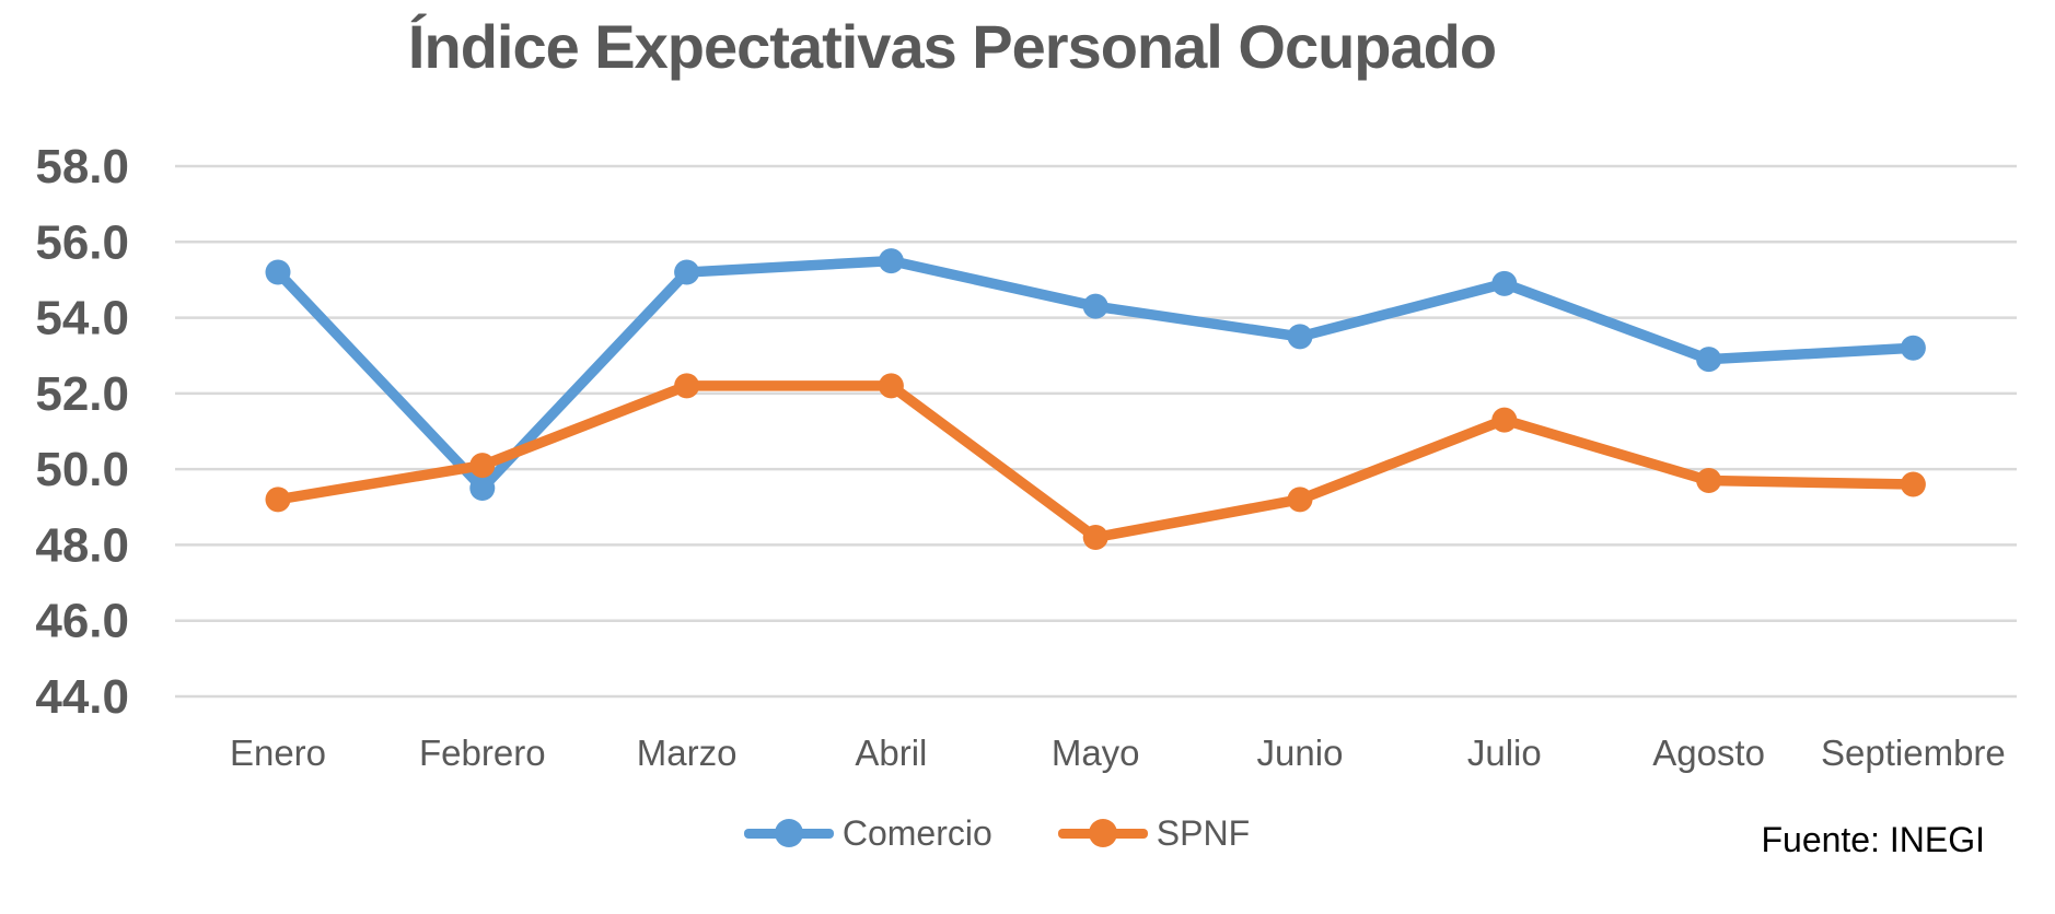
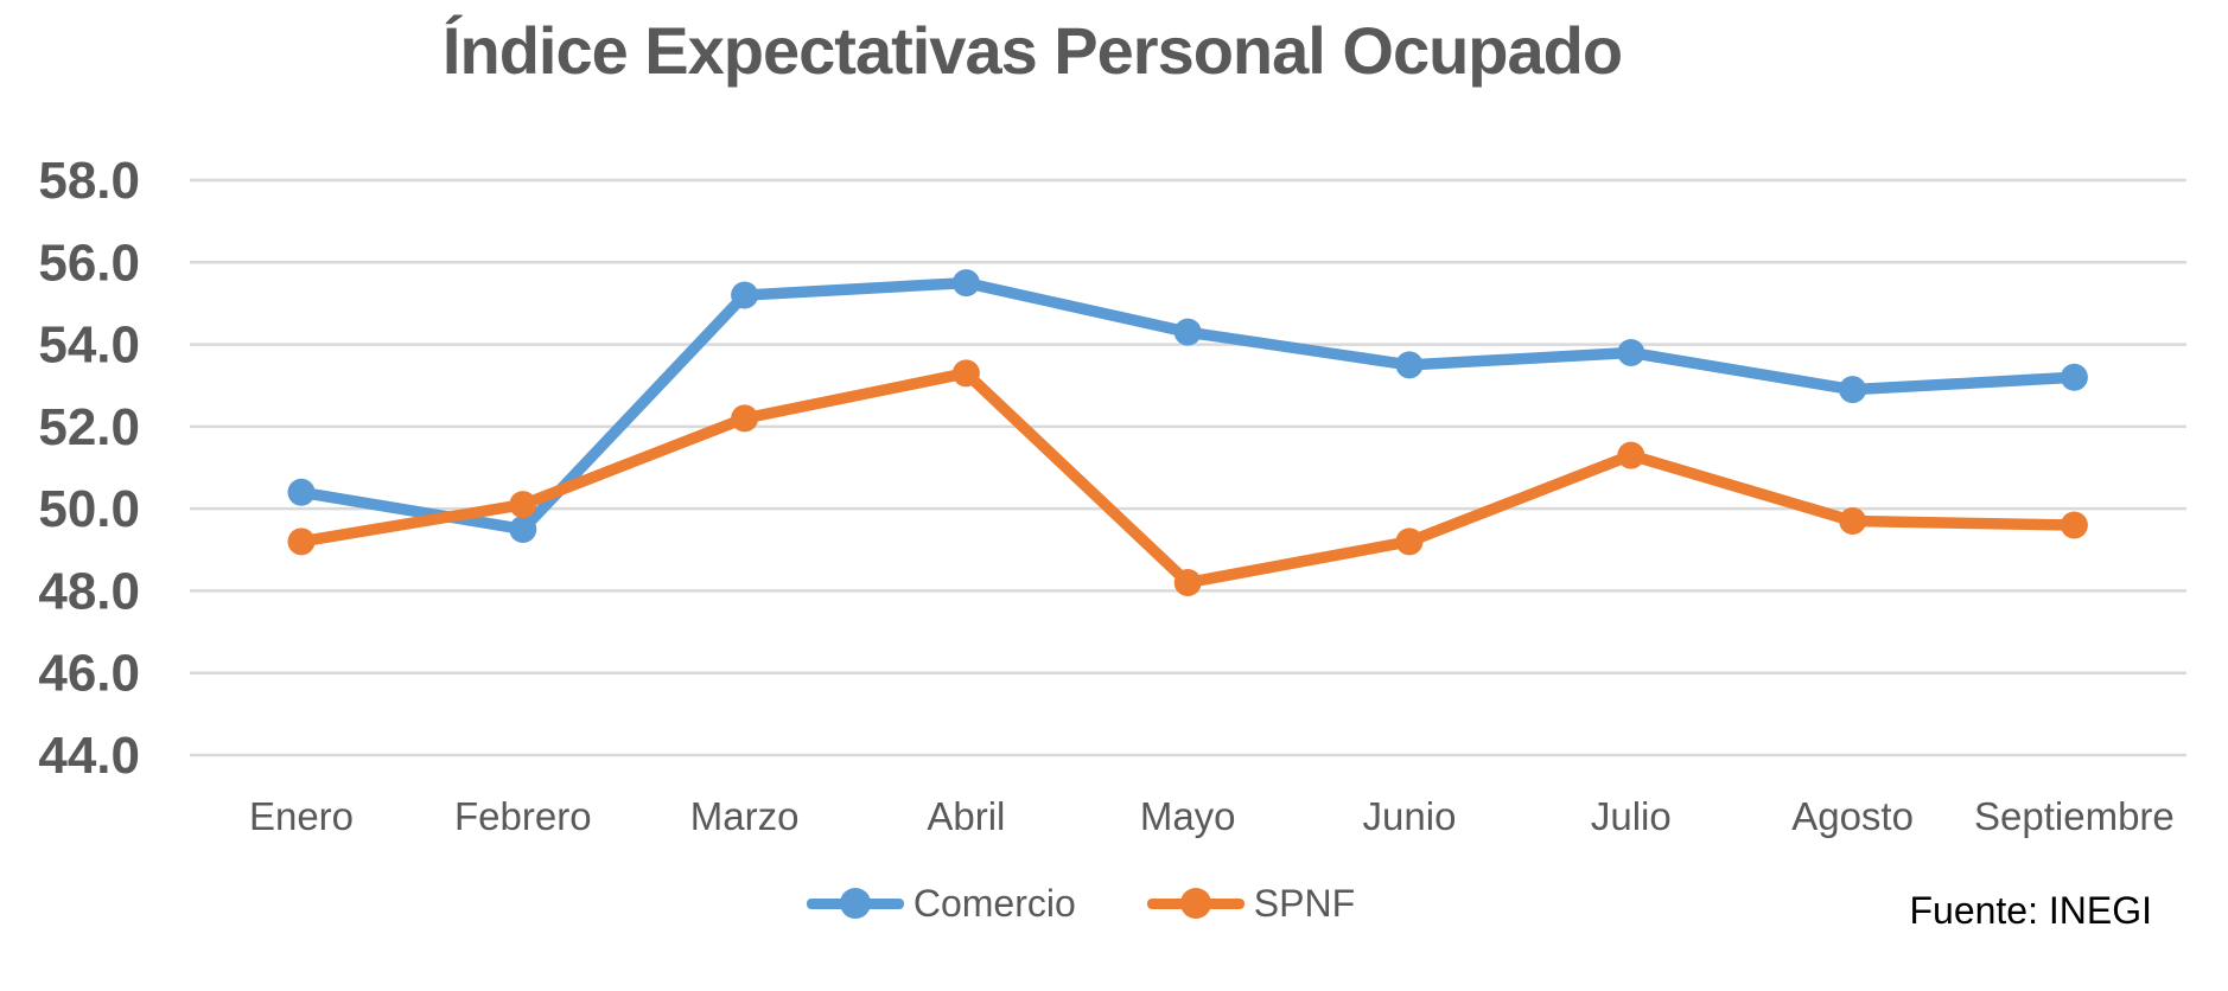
Comercio/Enero: 55.2 -> 50.4
SPNF/Abril: 52.2 -> 53.3
Comercio/Julio: 54.9 -> 53.8
